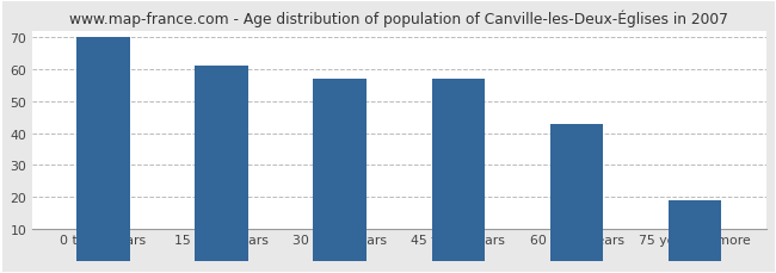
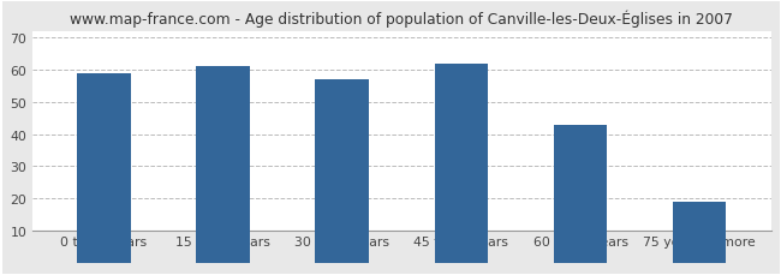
0 to 14 years: 70 -> 59
45 to 59 years: 57 -> 62
